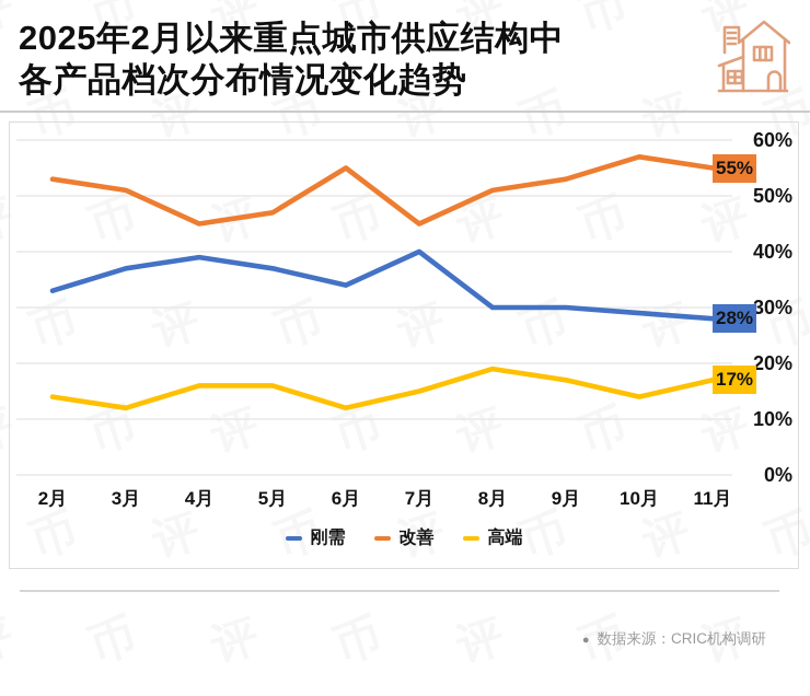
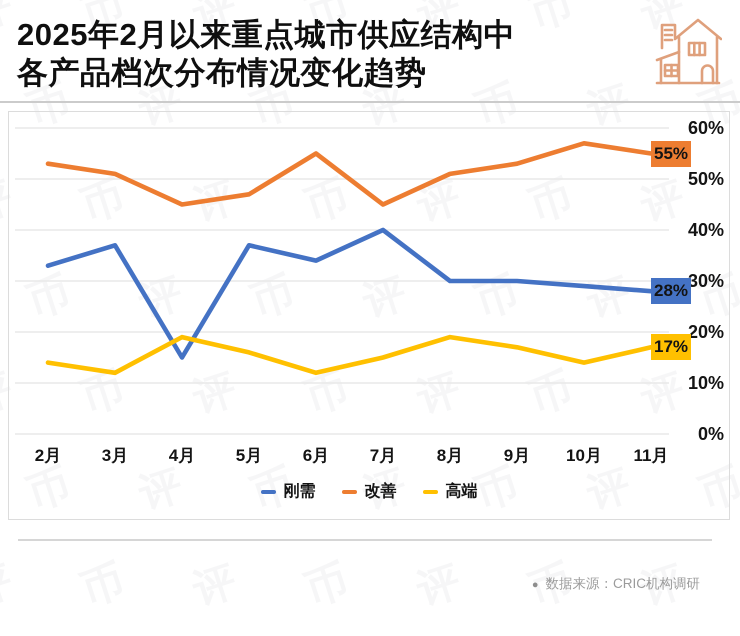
刚需/4月: 39% -> 15%
高端/4月: 16% -> 19%
